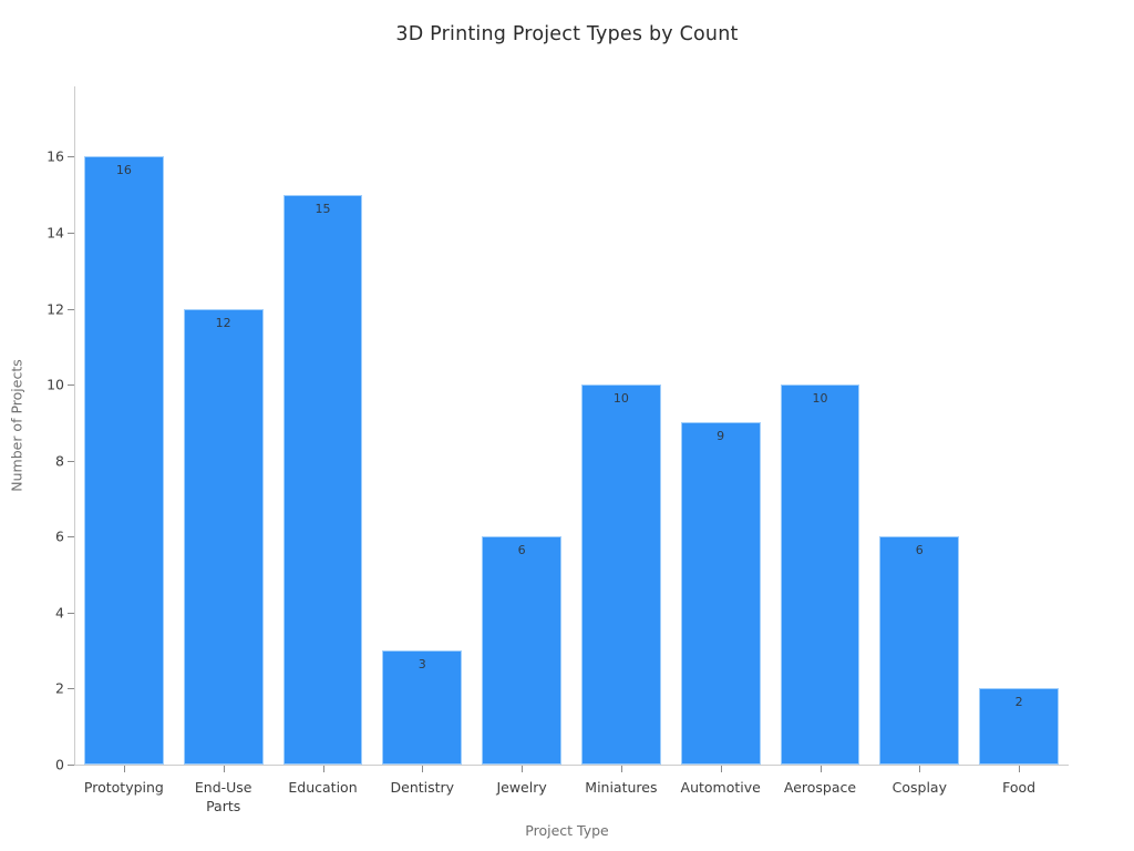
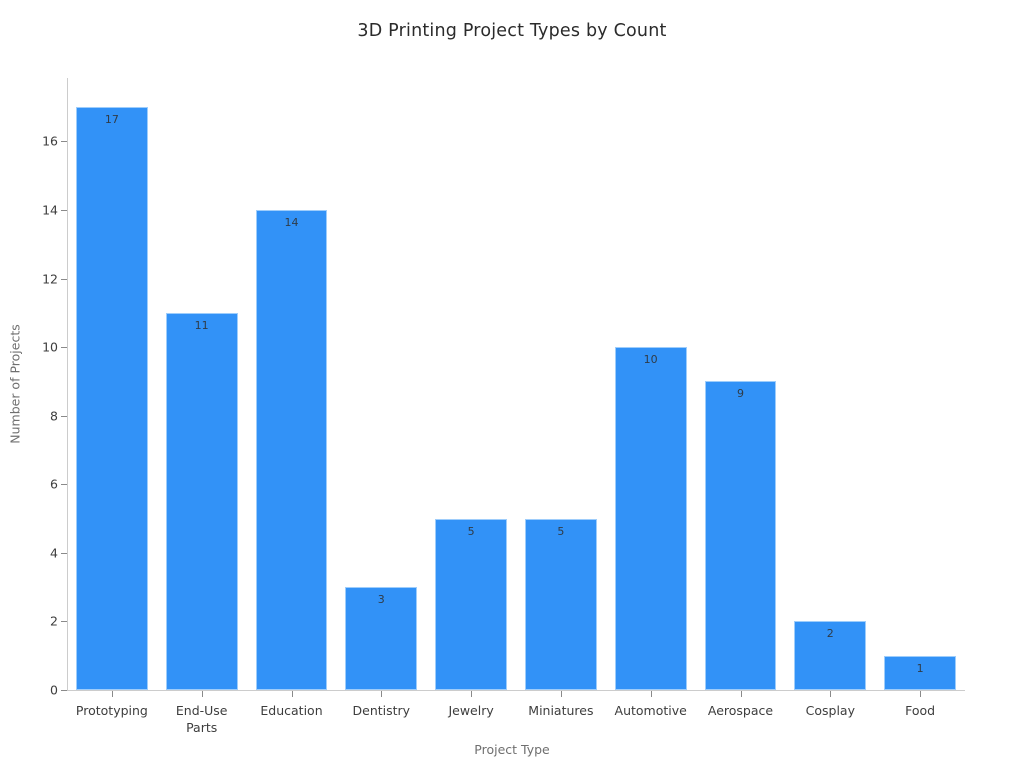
Prototyping: 16 -> 17
End-Use Parts: 12 -> 11
Education: 15 -> 14
Jewelry: 6 -> 5
Miniatures: 10 -> 5
Automotive: 9 -> 10
Aerospace: 10 -> 9
Cosplay: 6 -> 2
Food: 2 -> 1
